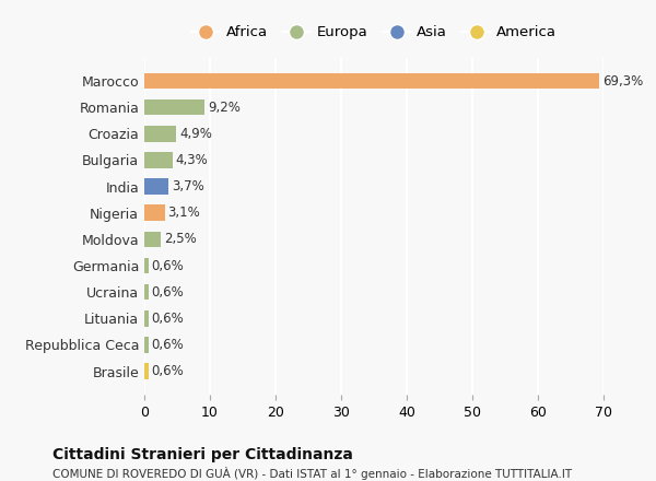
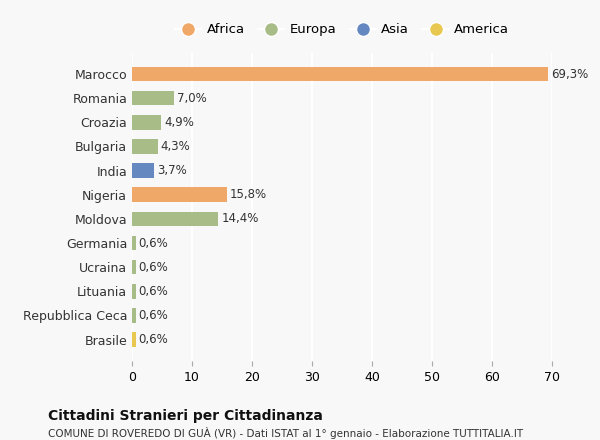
Romania: 9,2% -> 7,0%
Nigeria: 3,1% -> 15,8%
Moldova: 2,5% -> 14,4%
